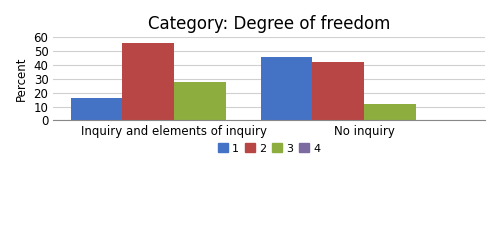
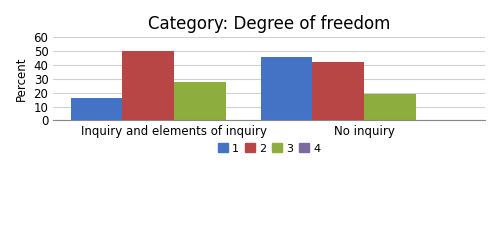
2/Inquiry and elements of inquiry: 56 -> 50
3/No inquiry: 12 -> 19
